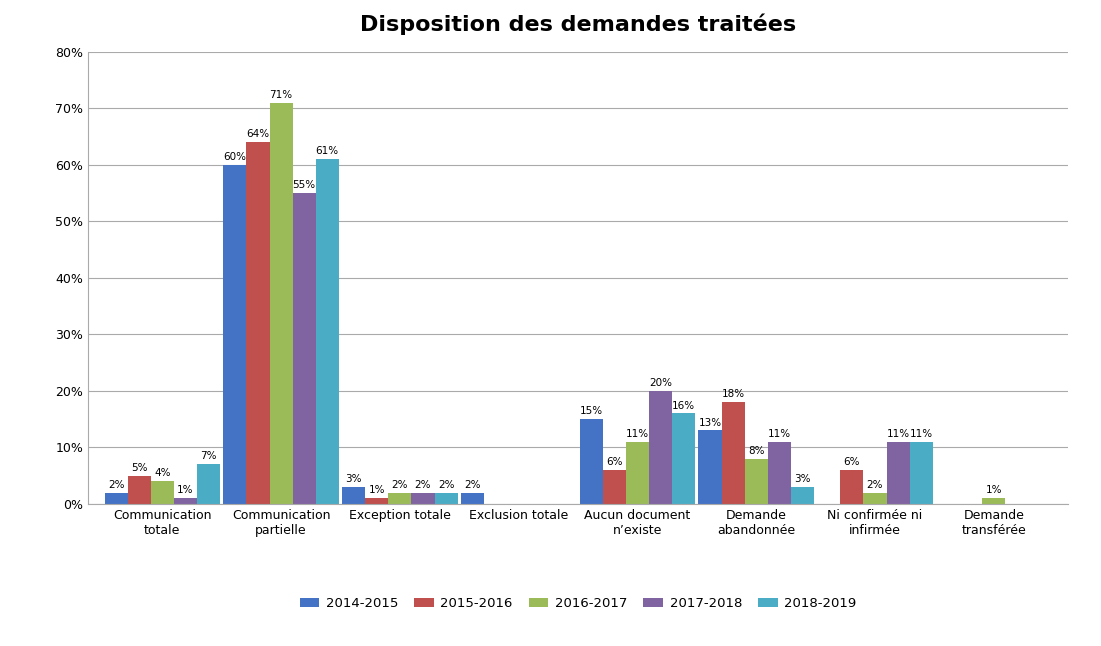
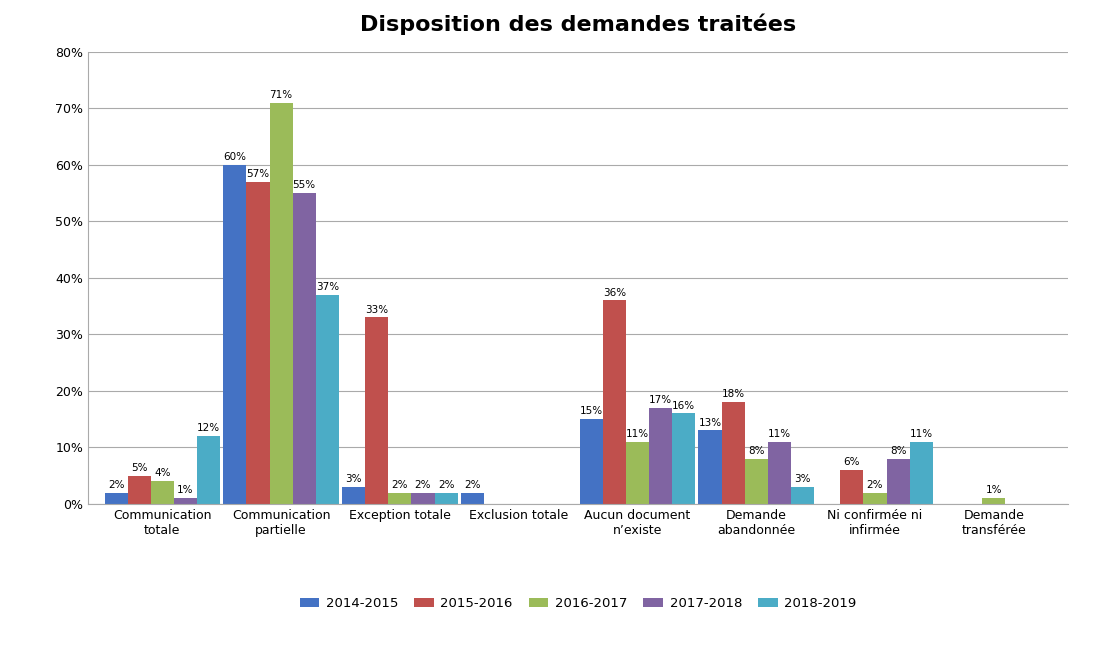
2018-2019/Communication totale: 7% -> 12%
2015-2016/Communication partielle: 64% -> 57%
2018-2019/Communication partielle: 61% -> 37%
2015-2016/Exception totale: 1% -> 33%
2015-2016/Aucun document n’existe: 6% -> 36%
2017-2018/Aucun document n’existe: 20% -> 17%
2017-2018/Ni confirmée ni infirmée: 11% -> 8%
